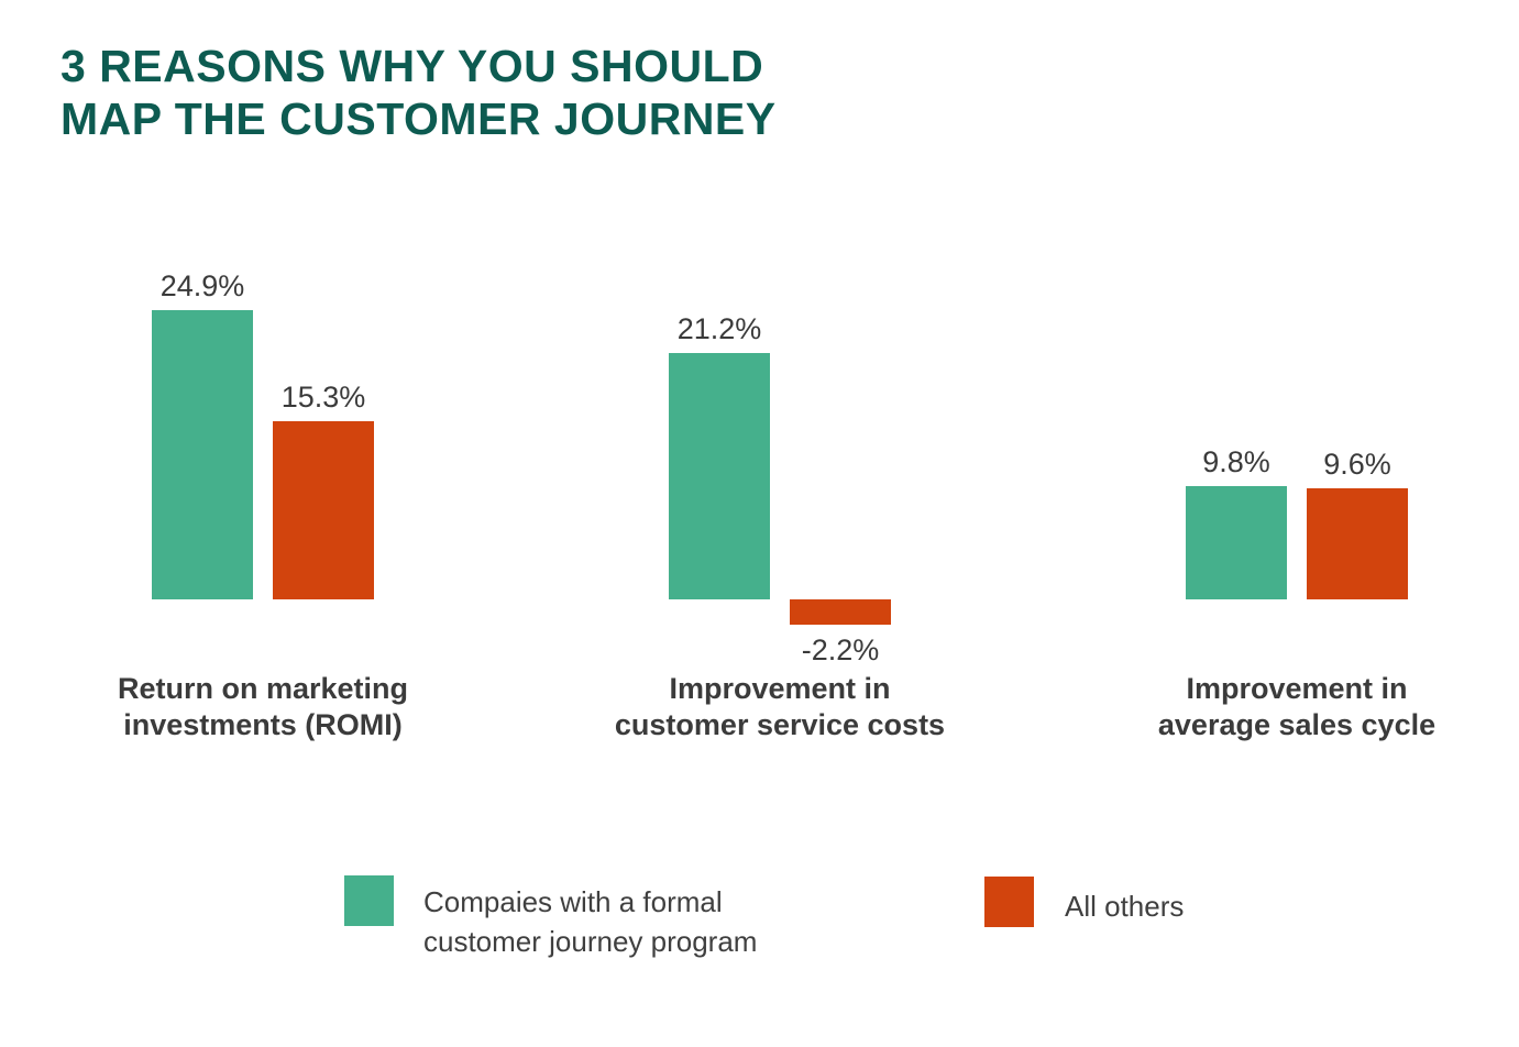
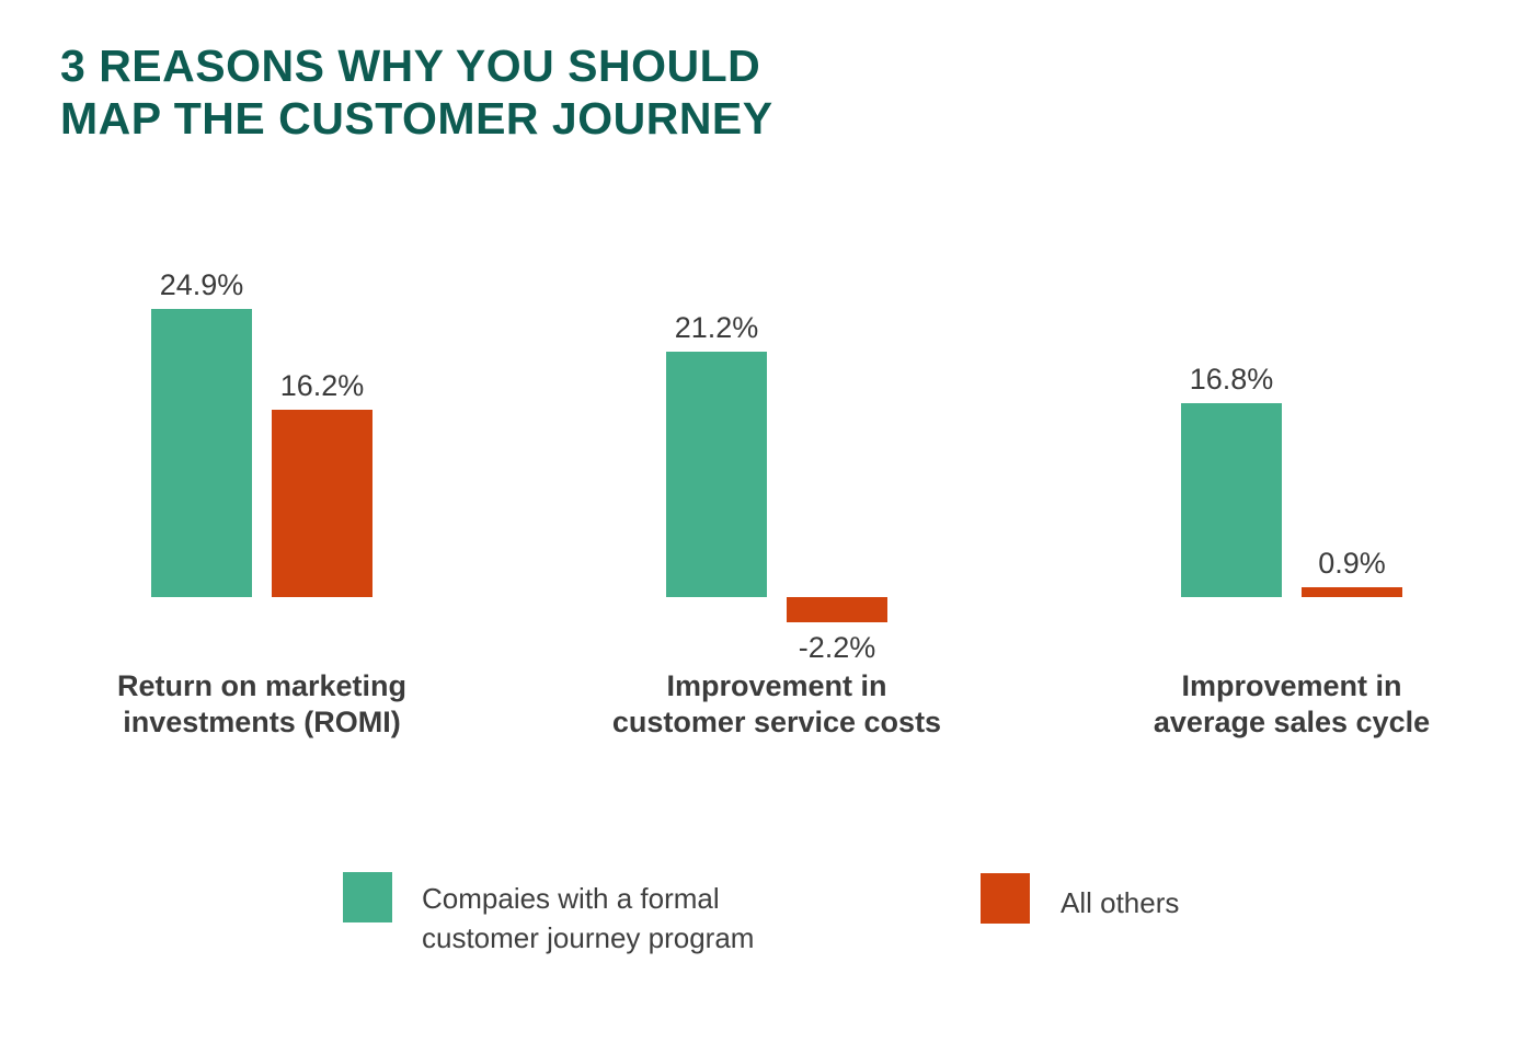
All others/Return on marketing investments (ROMI): 15.3% -> 16.2%
Compaies with a formal customer journey program/Improvement in average sales cycle: 9.8% -> 16.8%
All others/Improvement in average sales cycle: 9.6% -> 0.9%
